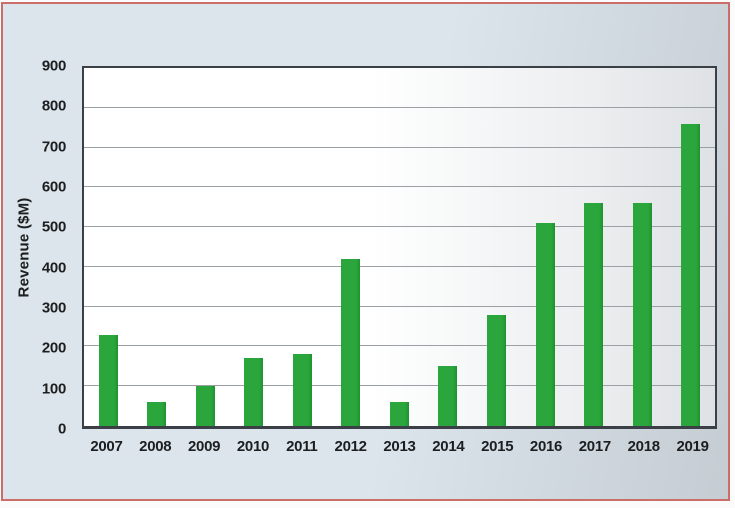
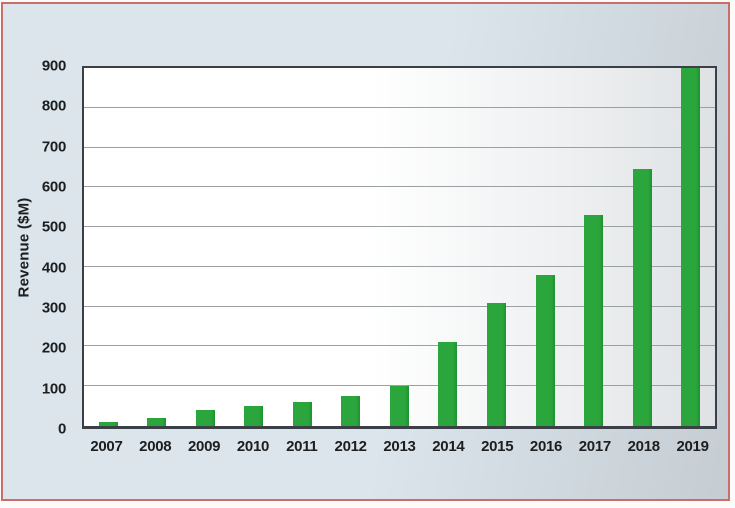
2007: 230 -> 10
2008: 60 -> 20
2009: 100 -> 40
2010: 170 -> 50
2011: 180 -> 60
2012: 420 -> 80
2013: 60 -> 100
2014: 150 -> 210
2015: 280 -> 310
2016: 510 -> 380
2017: 560 -> 530
2018: 560 -> 640
2019: 760 -> 900
